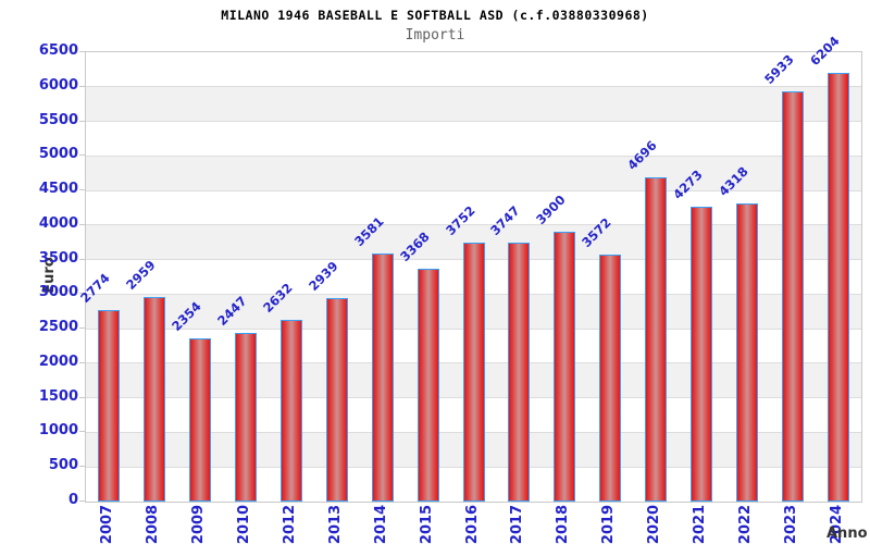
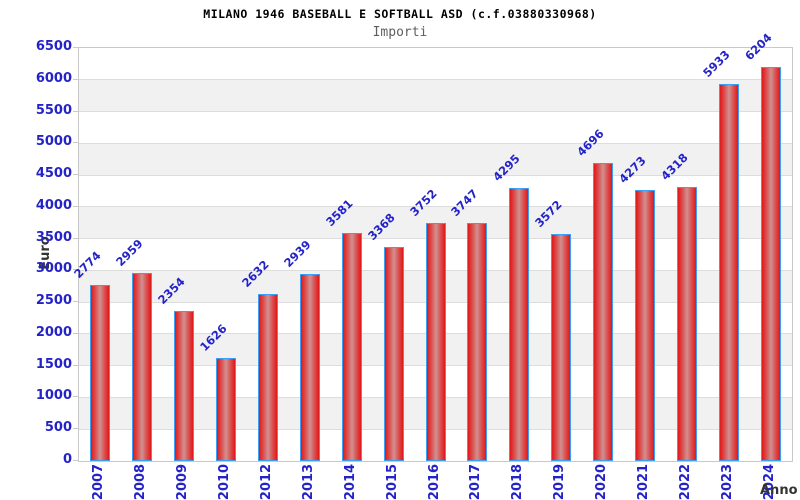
2010: 2447 -> 1626
2018: 3900 -> 4295
